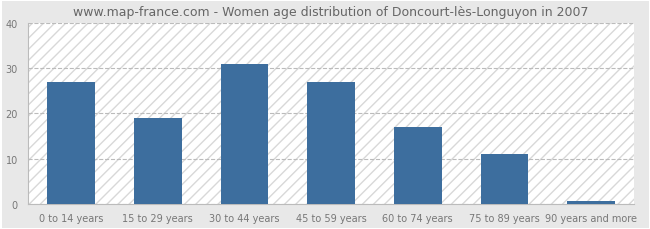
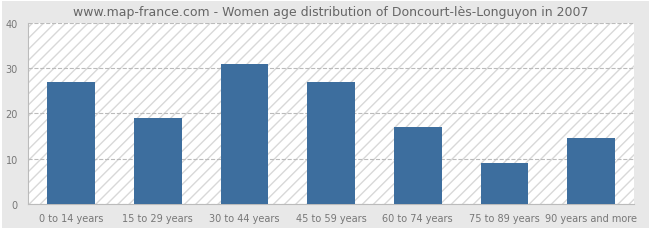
75 to 89 years: 11.0 -> 9.0
90 years and more: 0.5 -> 14.5
